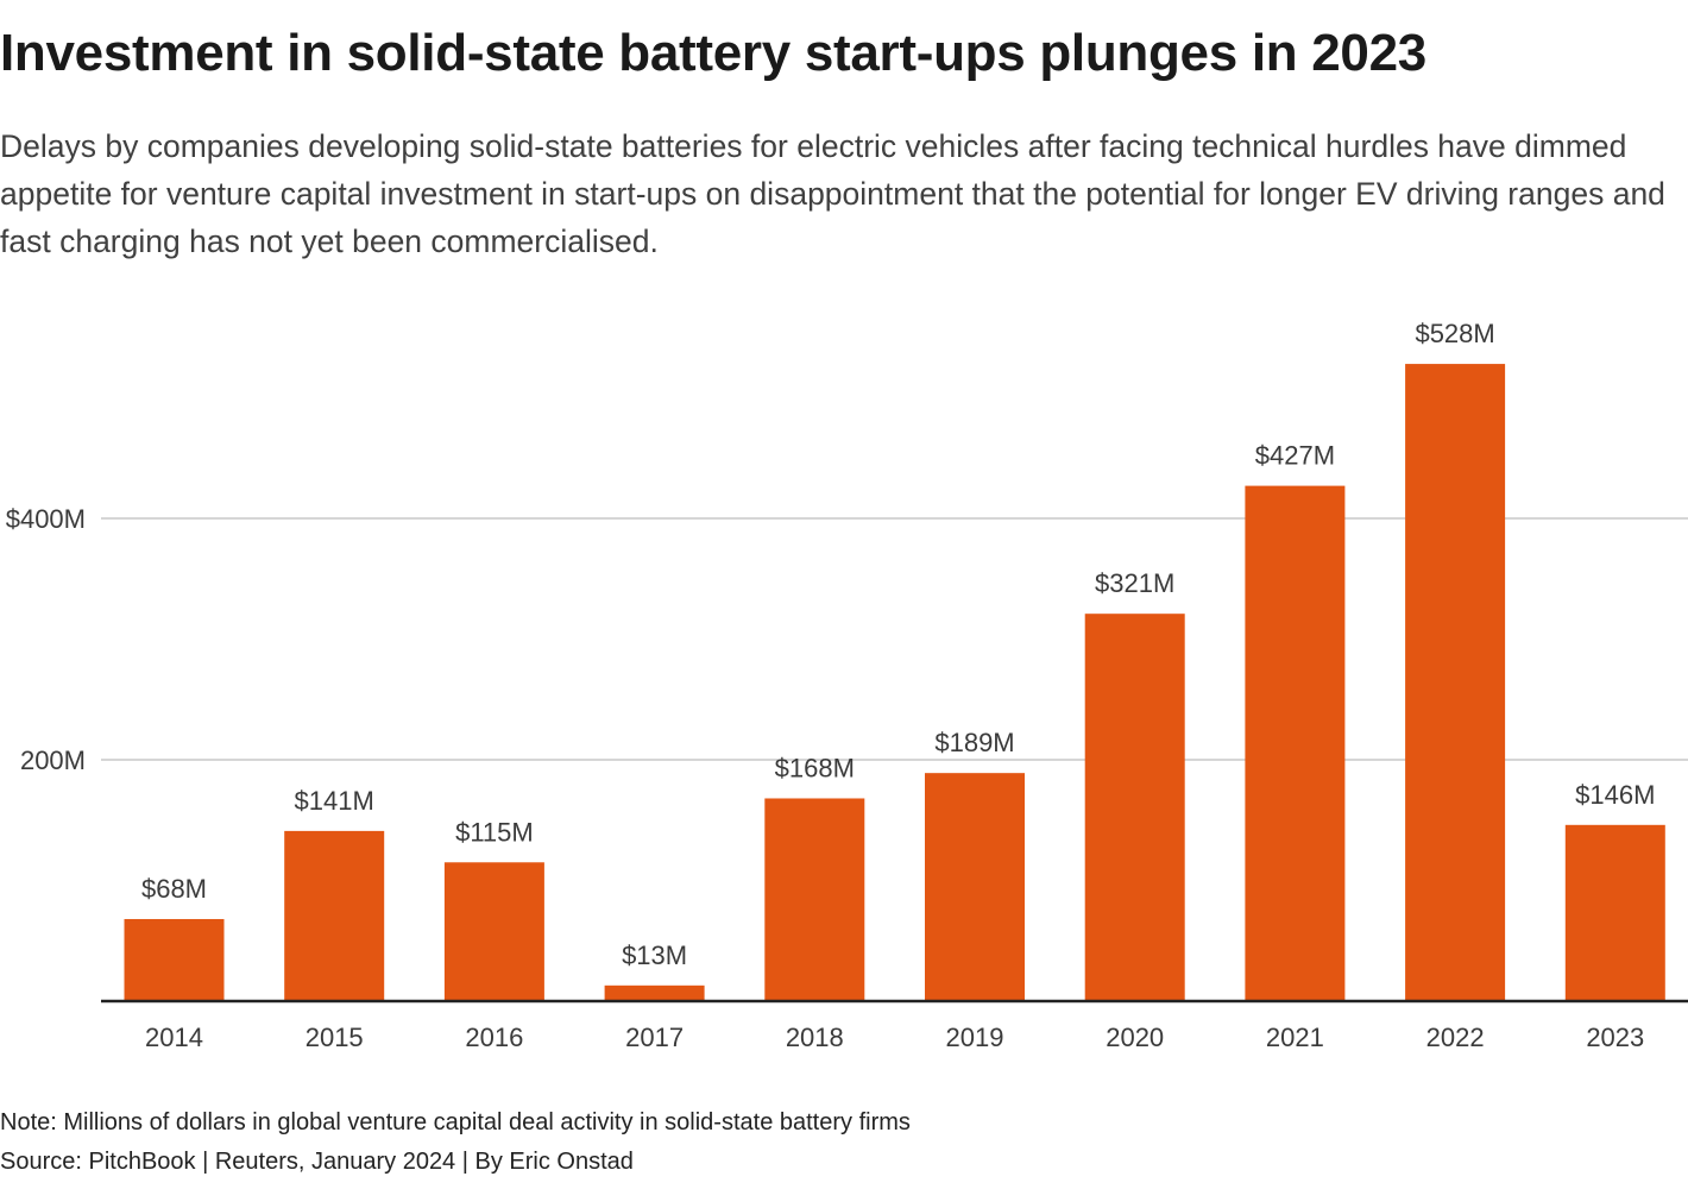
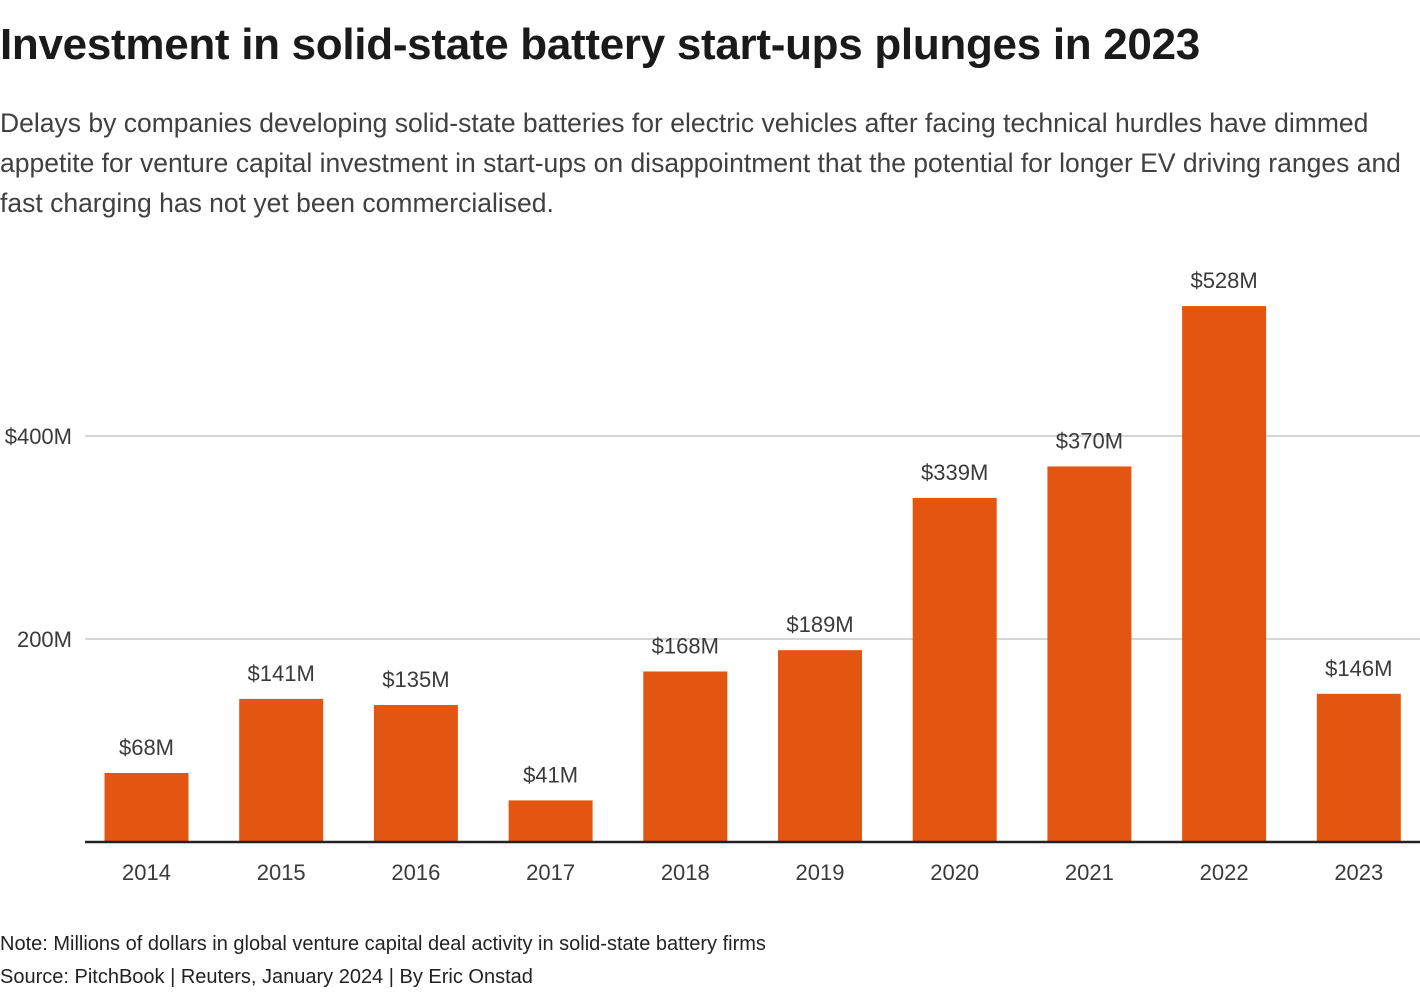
2016: $115M -> $135M
2017: $13M -> $41M
2020: $321M -> $339M
2021: $427M -> $370M
